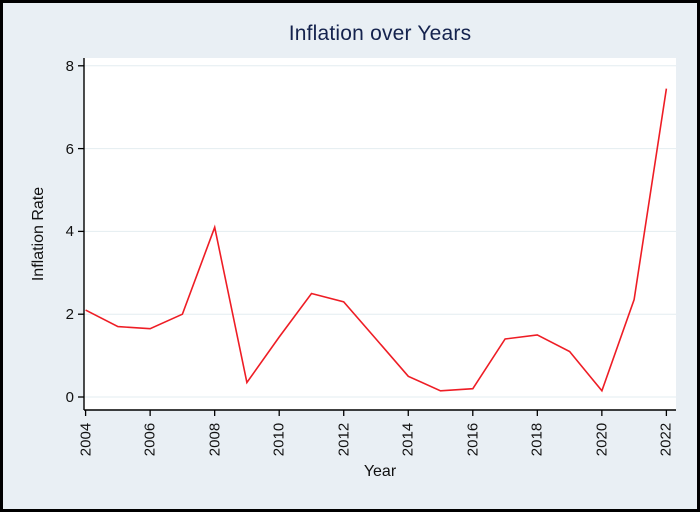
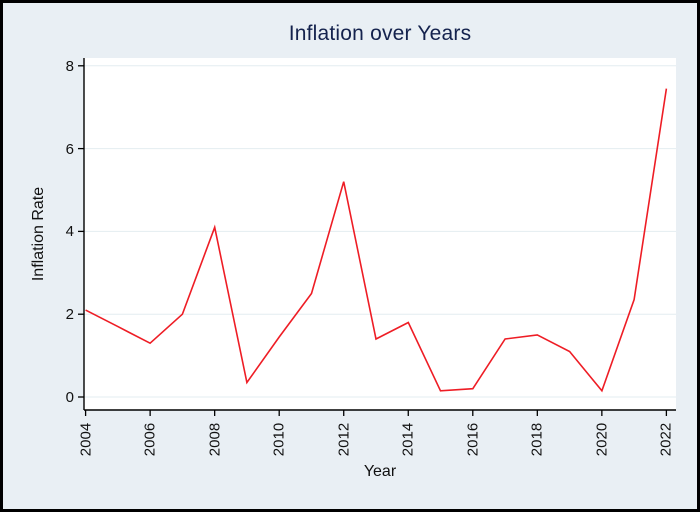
2006: 1.6 -> 1.3
2012: 2.3 -> 5.2
2014: 0.5 -> 1.8
